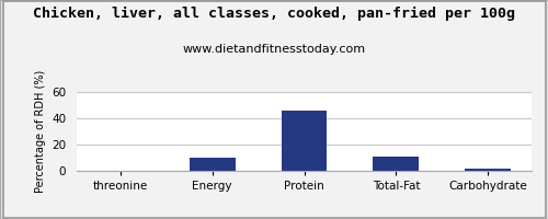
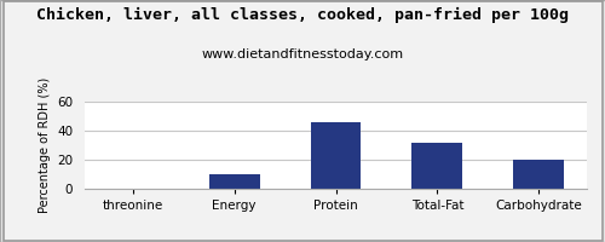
Total-Fat: 11 -> 32
Carbohydrate: 2 -> 20
